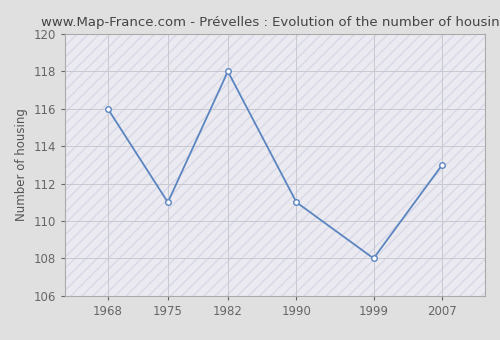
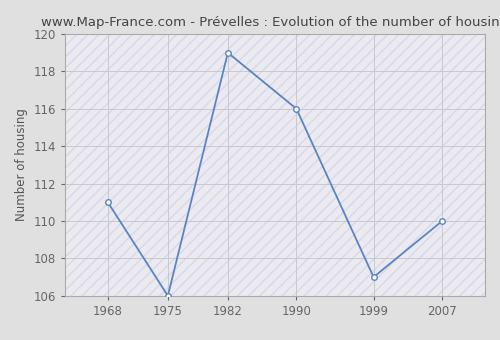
1968: 116 -> 111
1975: 111 -> 106
1982: 118 -> 119
1990: 111 -> 116
1999: 108 -> 107
2007: 113 -> 110
